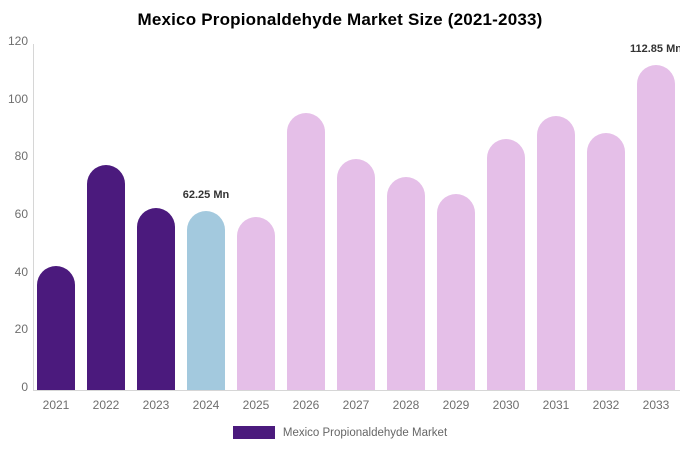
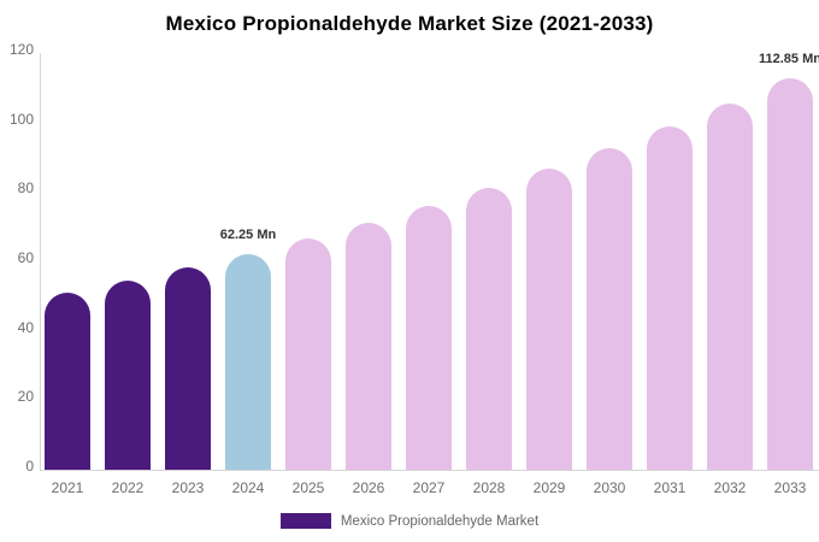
2021: 43 -> 51
2022: 78 -> 54
2023: 63 -> 58
2025: 60 -> 66
2026: 96 -> 71
2027: 80 -> 76
2028: 74 -> 81
2029: 68 -> 87
2030: 87 -> 92
2031: 95 -> 99
2032: 89 -> 106
